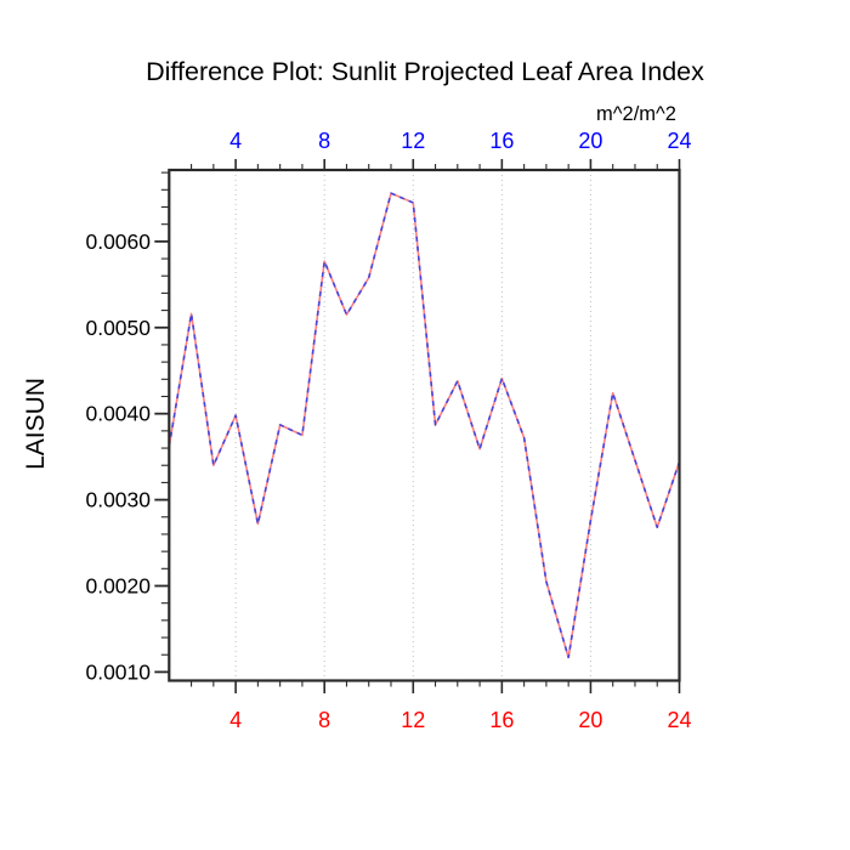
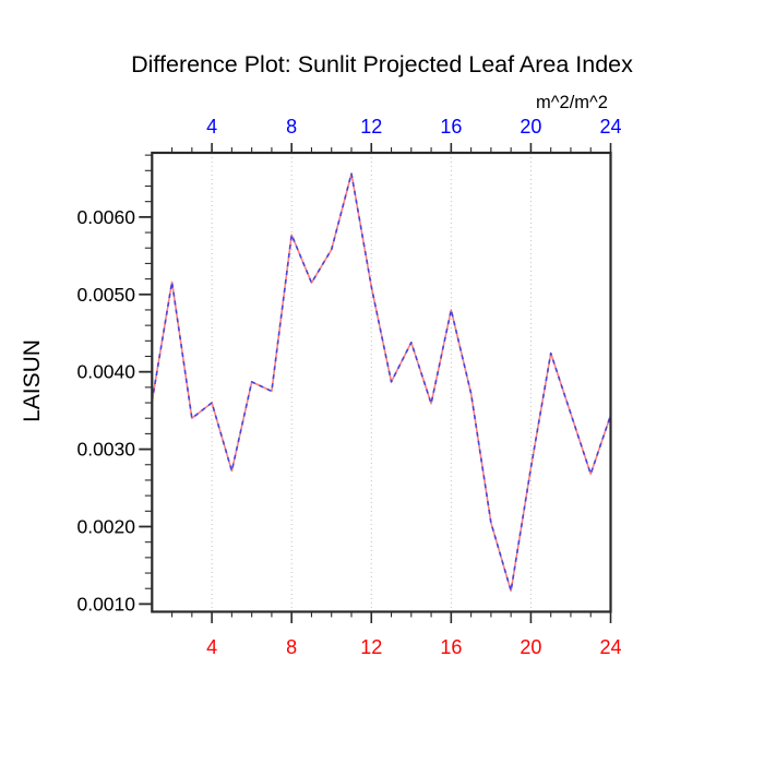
4: 0.0040 -> 0.0036
12: 0.0065 -> 0.0051
16: 0.0044 -> 0.0048
